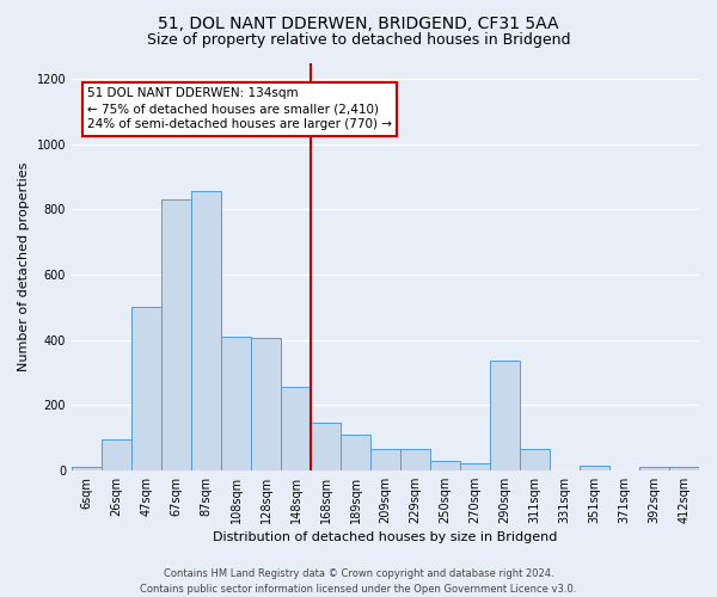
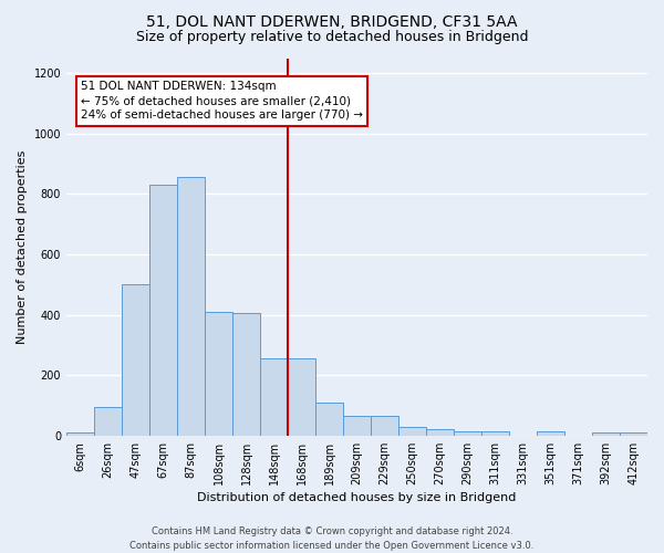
168sqm: 145 -> 255
290sqm: 335 -> 15
311sqm: 65 -> 15
